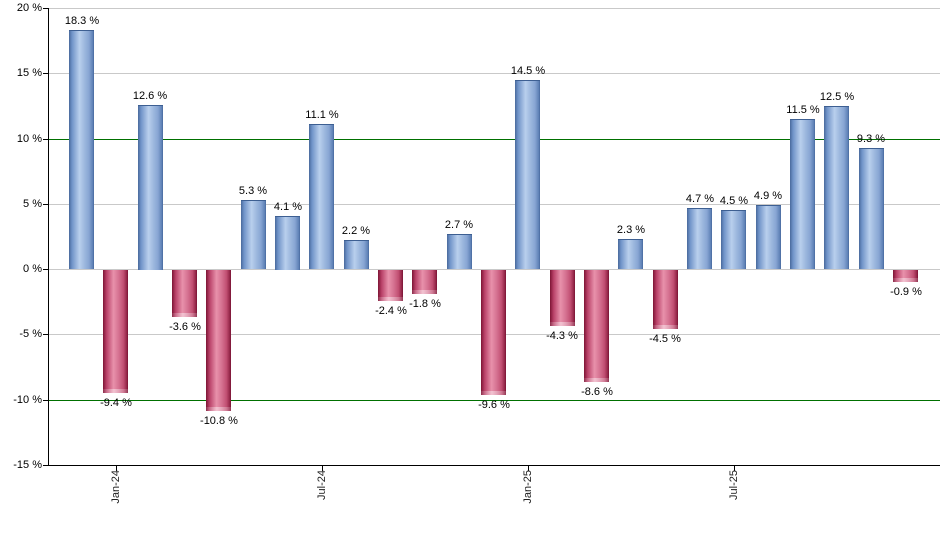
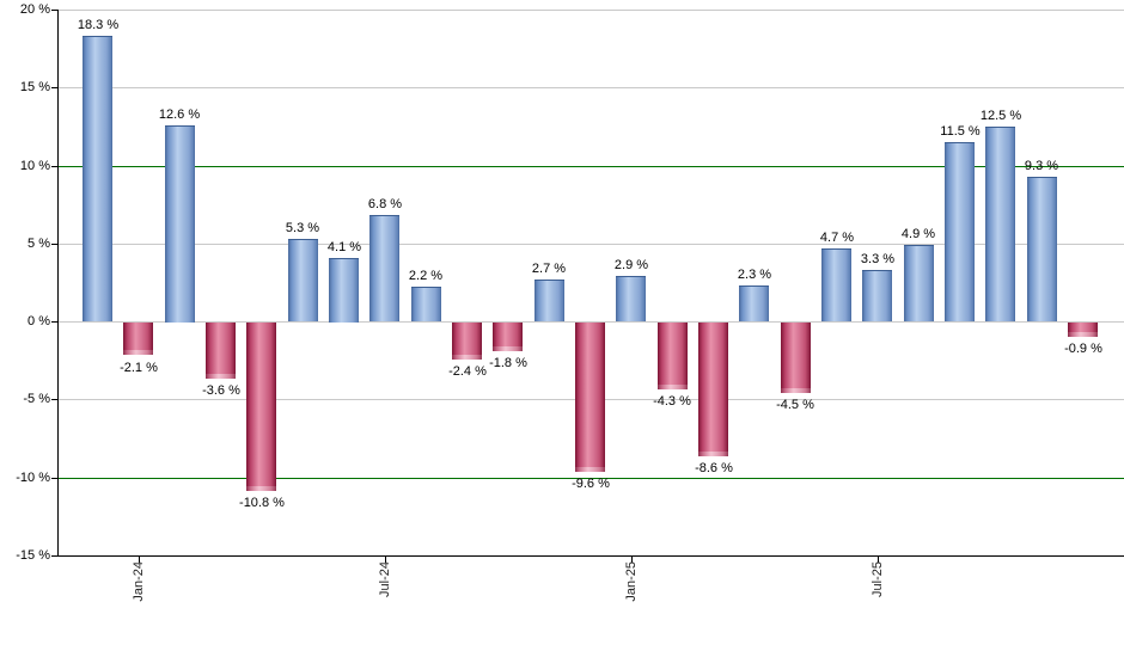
Jan-24: -9.4 -> -2.1
Jul-24: 11.1 -> 6.8
Jan-25: 14.5 -> 2.9
Jul-25: 4.5 -> 3.3
